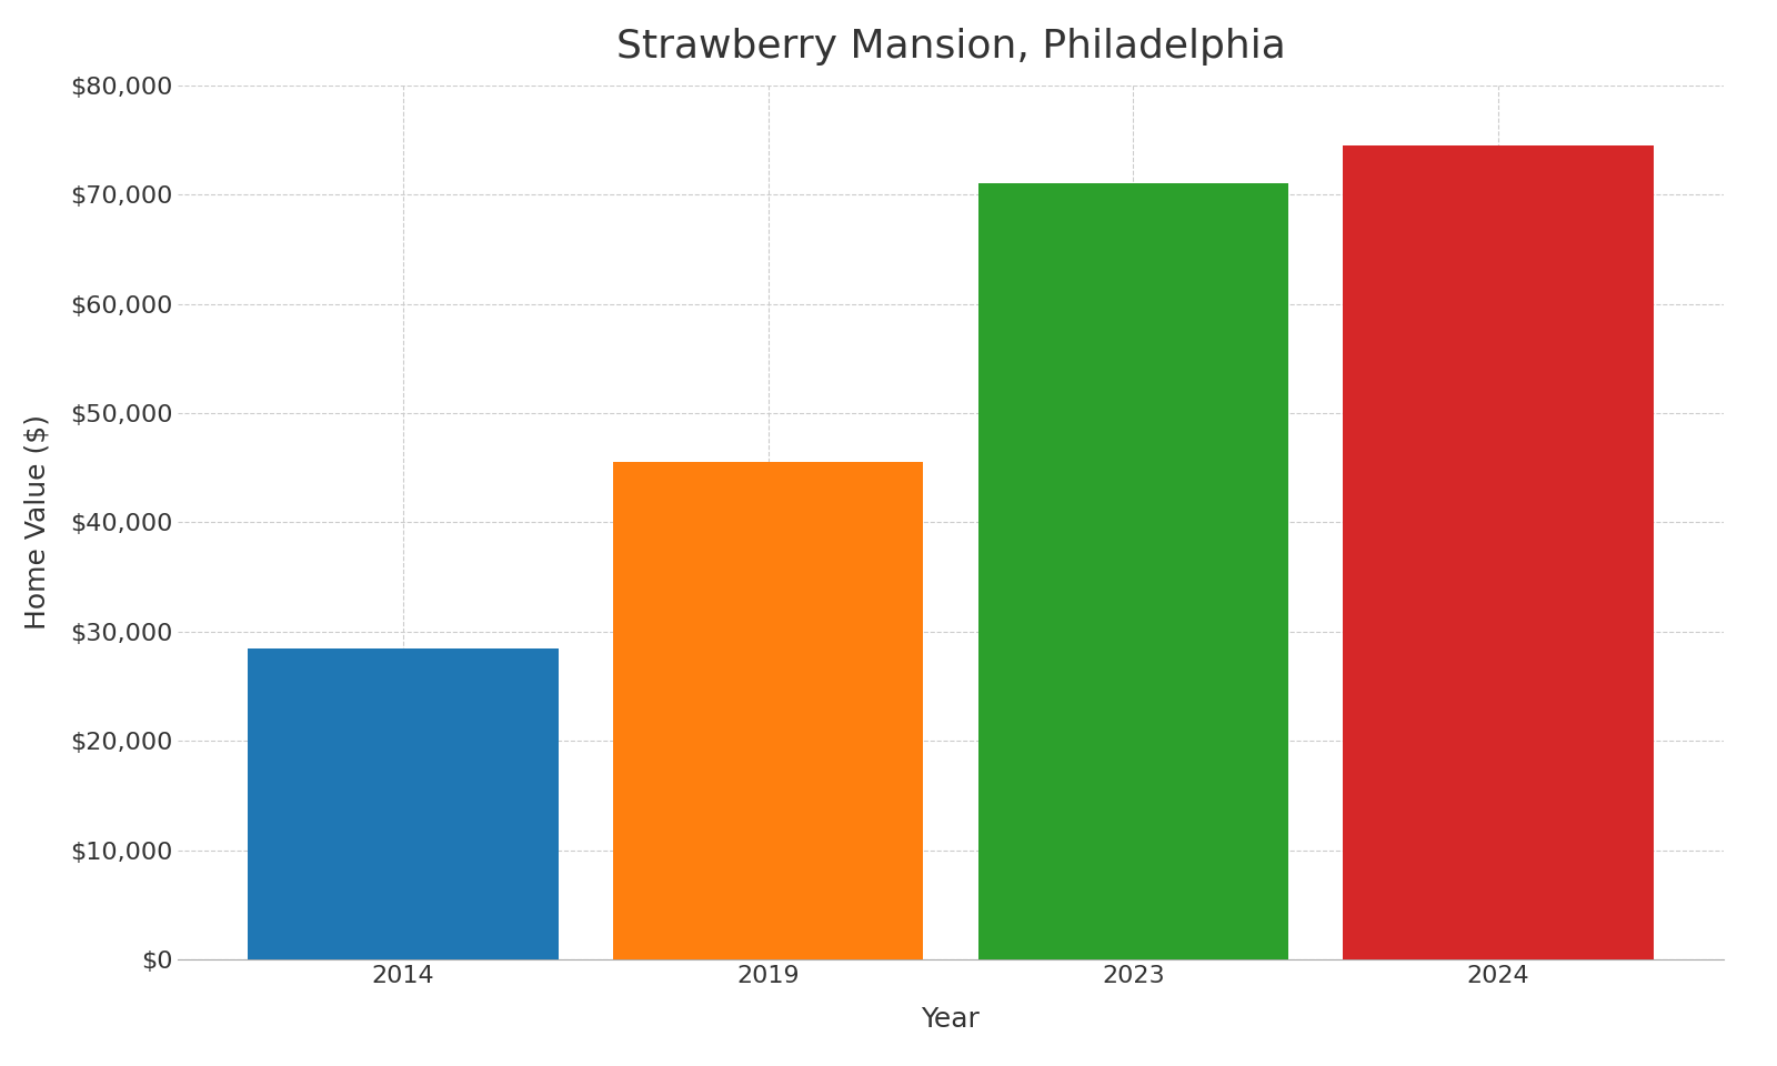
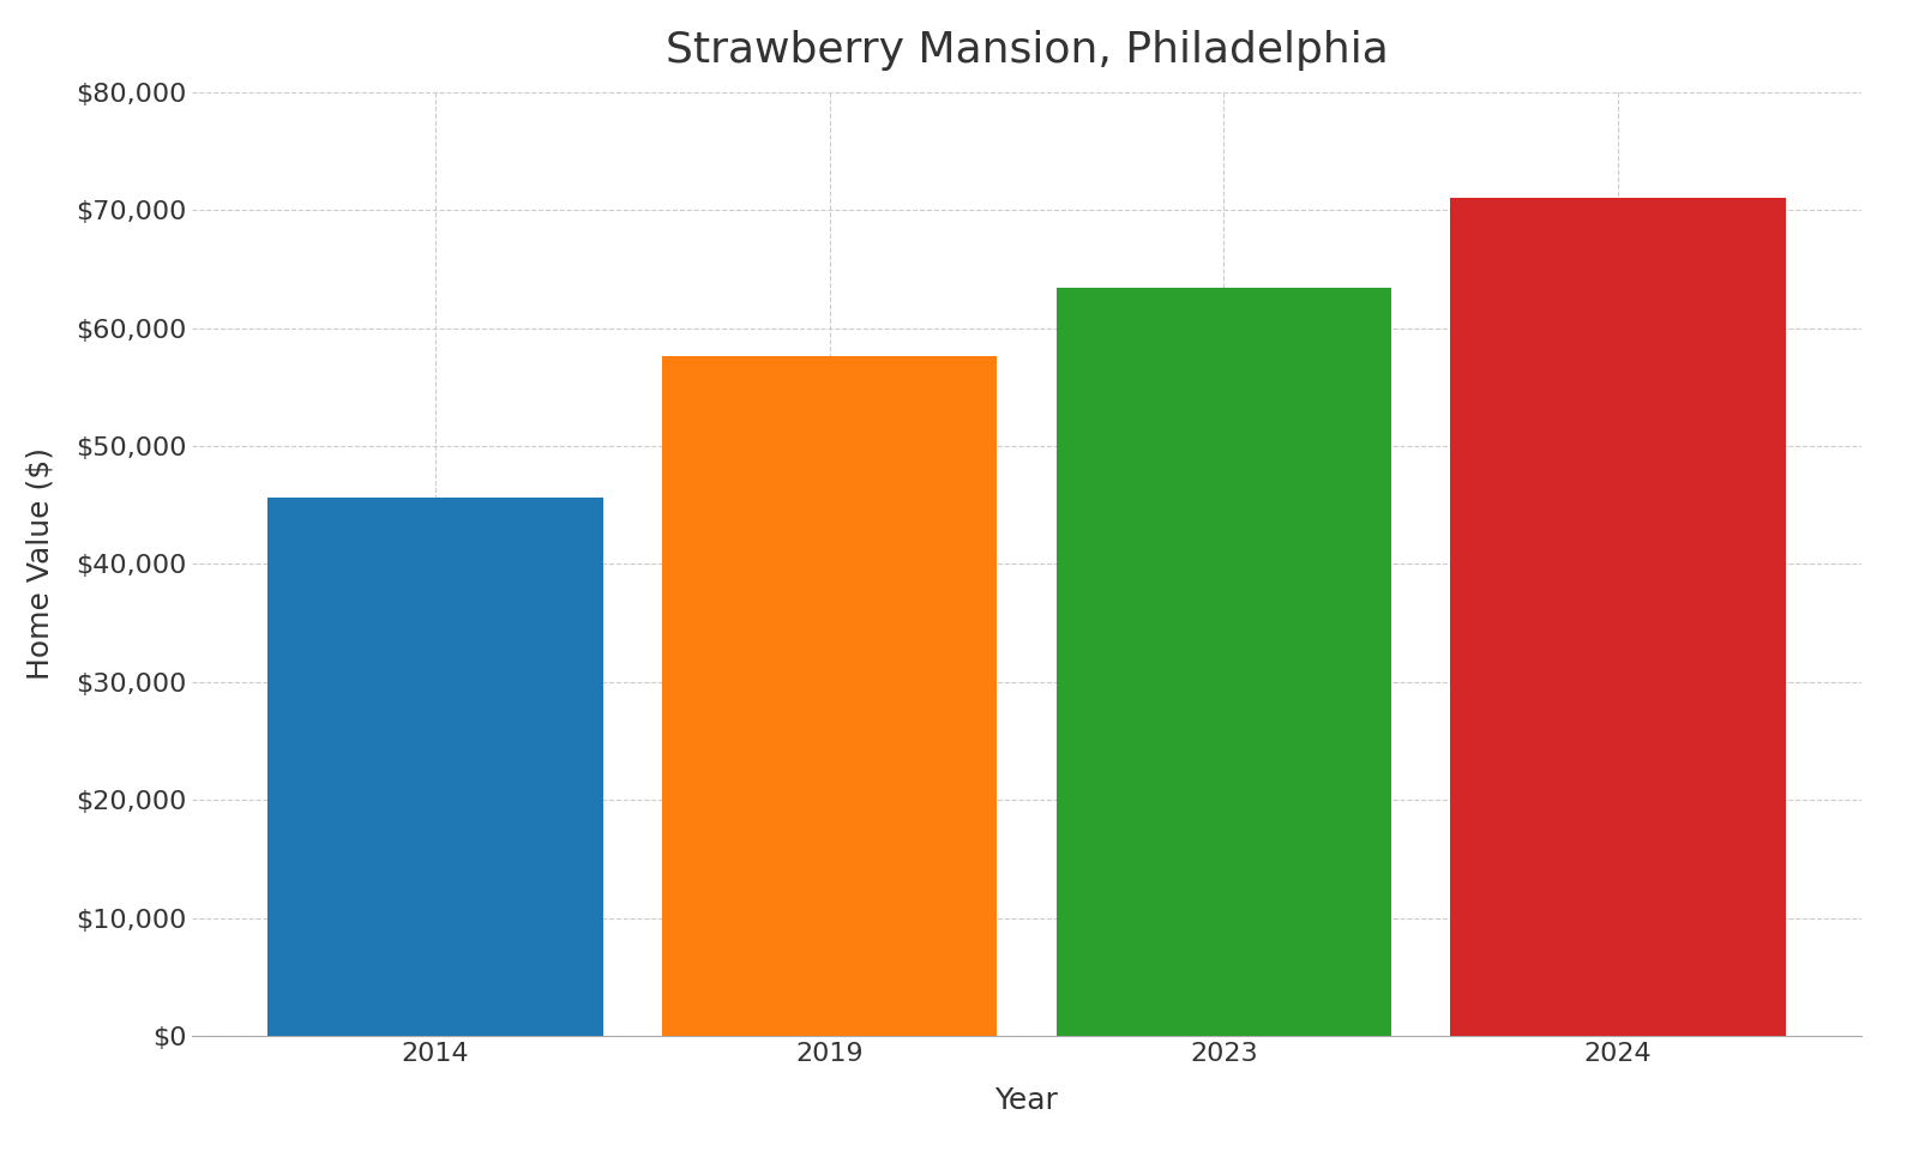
2014: $28,500 -> $45,600
2019: $45,500 -> $57,600
2023: $71,000 -> $63,400
2024: $74,500 -> $71,000
